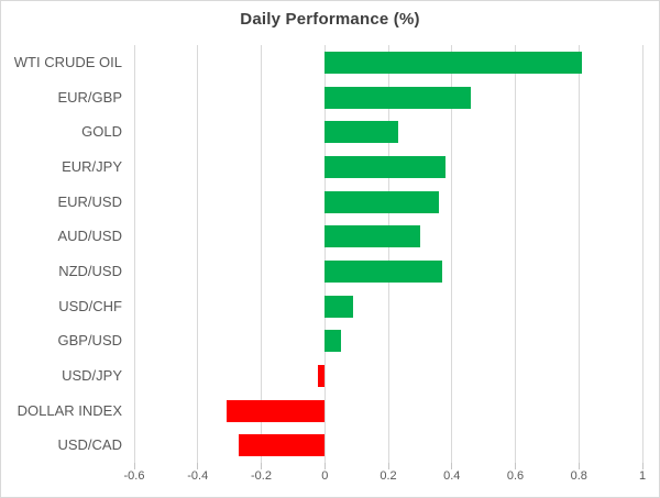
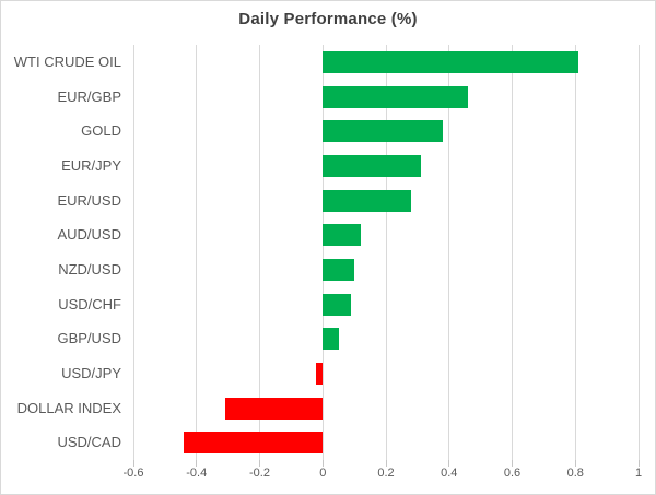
GOLD: 0.23 -> 0.38
EUR/JPY: 0.38 -> 0.31
EUR/USD: 0.36 -> 0.28
AUD/USD: 0.30 -> 0.12
NZD/USD: 0.37 -> 0.10
USD/CAD: -0.27 -> -0.44
